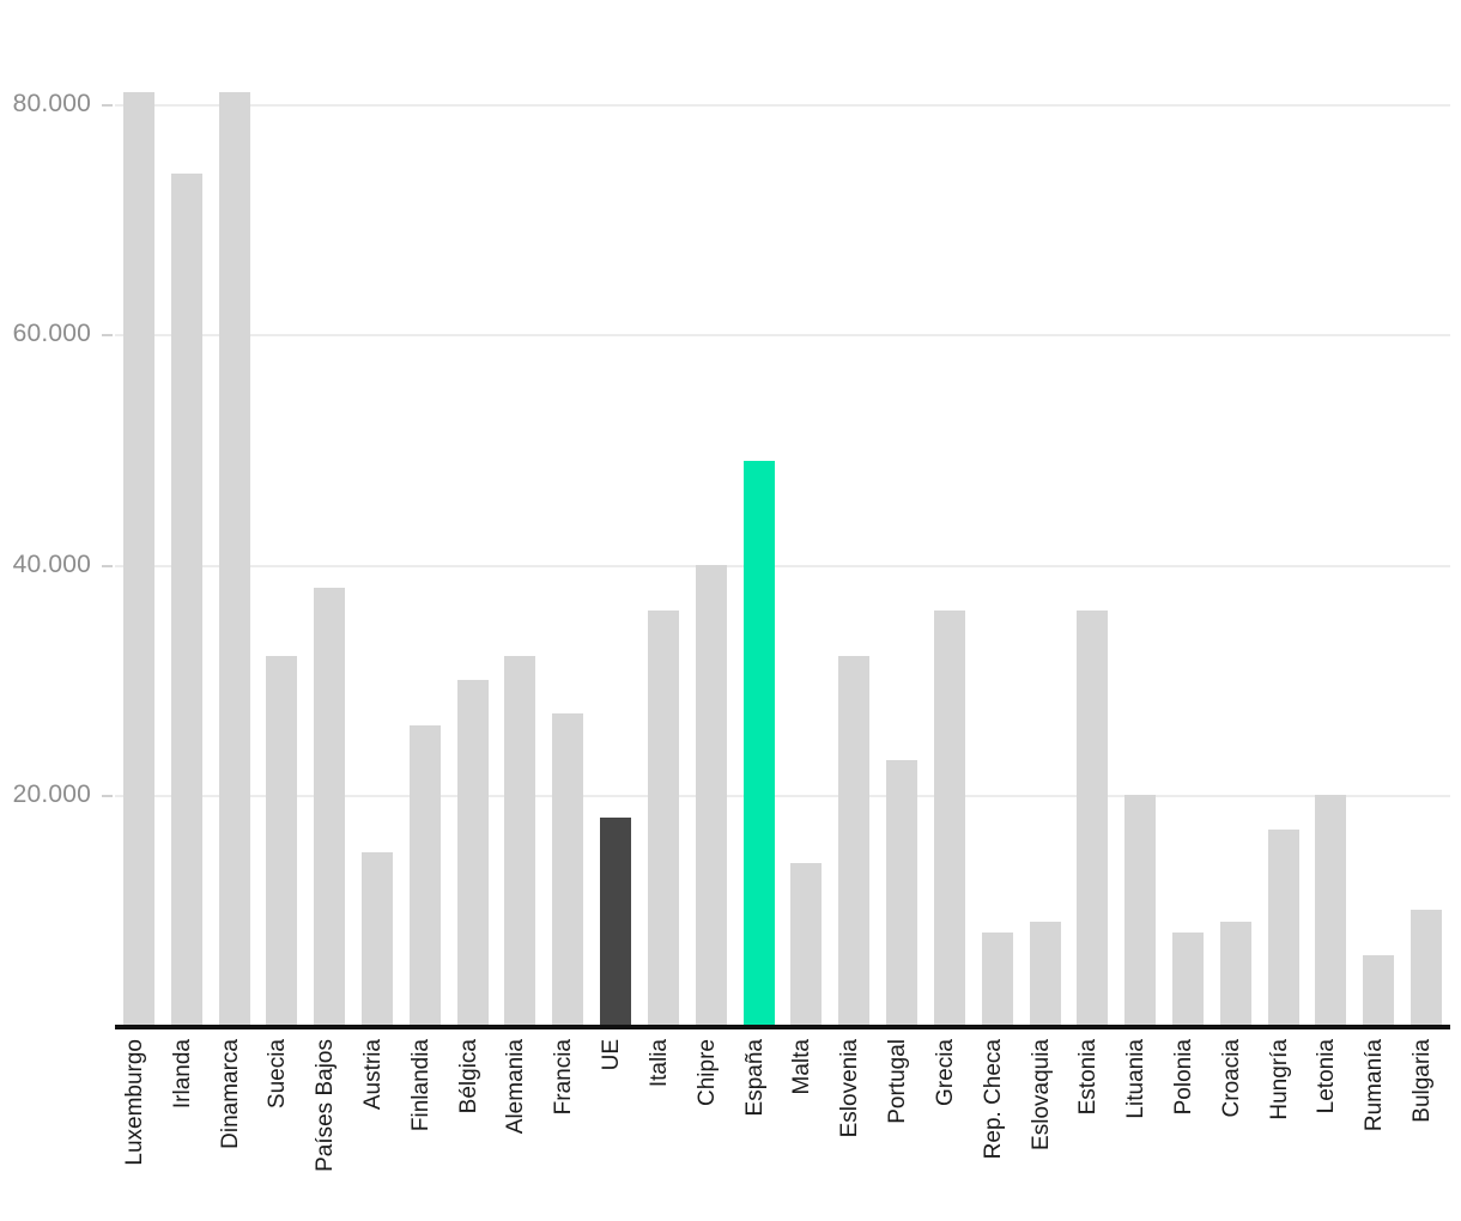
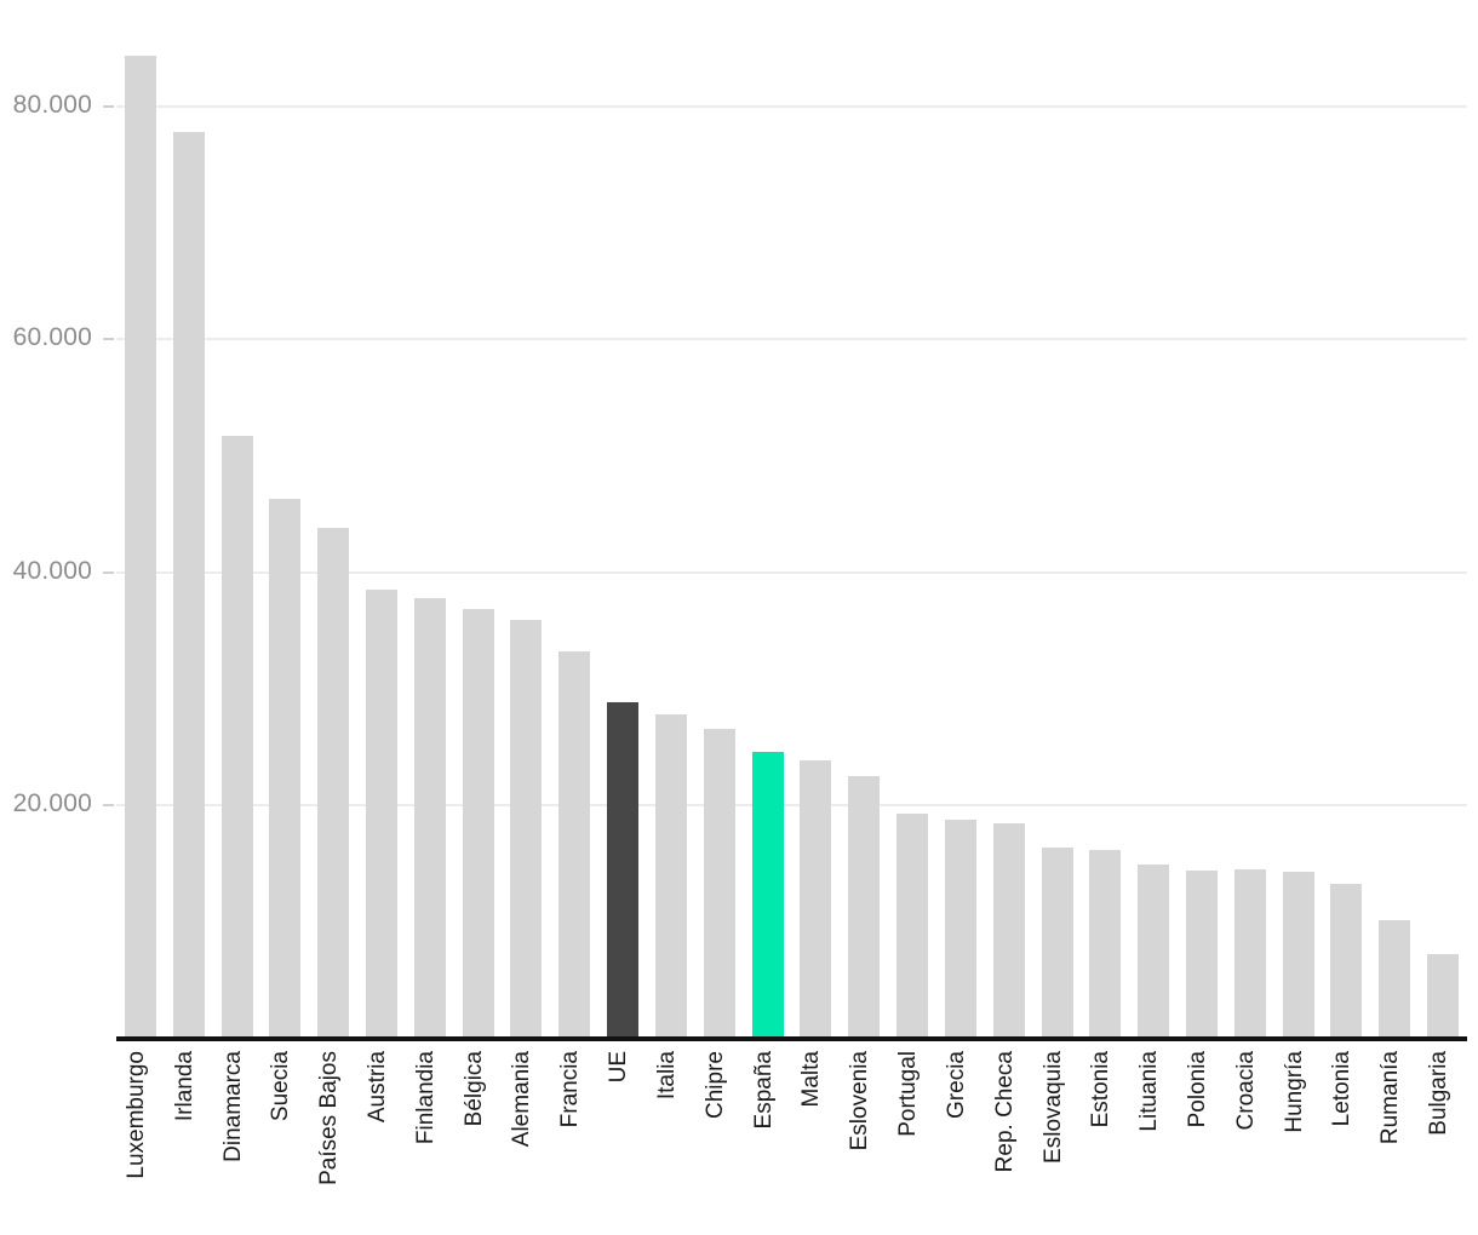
Luxemburgo: 81000 -> 84000
Irlanda: 74000 -> 78000
Dinamarca: 81000 -> 52000
Suecia: 32000 -> 46000
Países Bajos: 38000 -> 44000
Austria: 15000 -> 38000
Finlandia: 26000 -> 38000
Bélgica: 30000 -> 37000
Alemania: 32000 -> 36000
Francia: 27000 -> 33000
UE: 18000 -> 29000
Italia: 36000 -> 28000
Chipre: 40000 -> 26000
España: 49000 -> 24000
Malta: 14000 -> 24000
Eslovenia: 32000 -> 22000
Portugal: 23000 -> 19000
Grecia: 36000 -> 19000
Rep. Checa: 8000 -> 18000
Eslovaquia: 9000 -> 16000
Estonia: 36000 -> 16000
Lituania: 20000 -> 15000
Polonia: 8000 -> 14000
Croacia: 9000 -> 14000
Hungría: 17000 -> 14000
Letonia: 20000 -> 13000
Rumanía: 6000 -> 10000
Bulgaria: 10000 -> 7000
